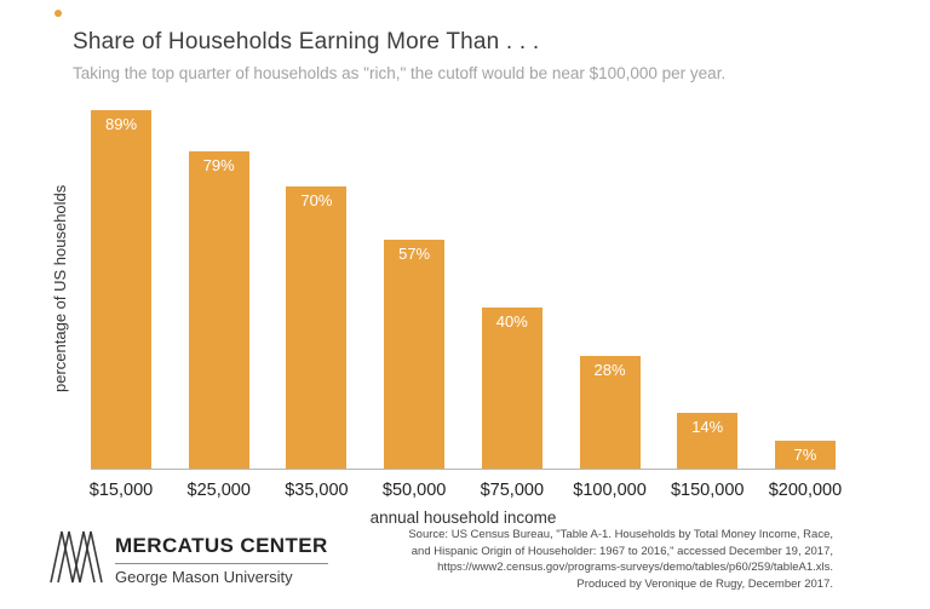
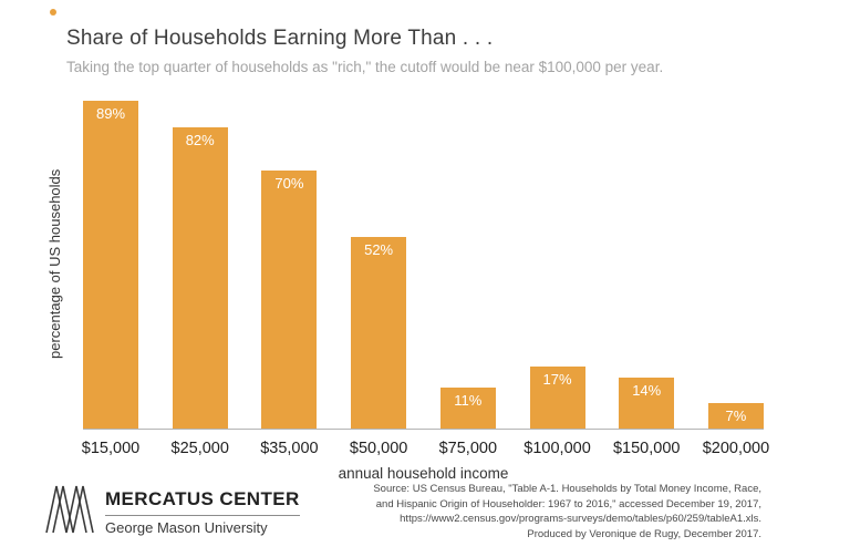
$25,000: 79% -> 82%
$50,000: 57% -> 52%
$75,000: 40% -> 11%
$100,000: 28% -> 17%
